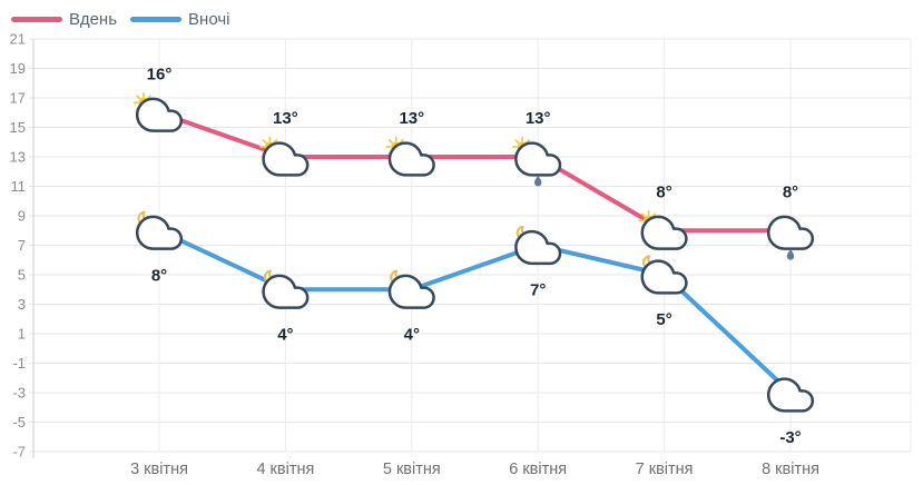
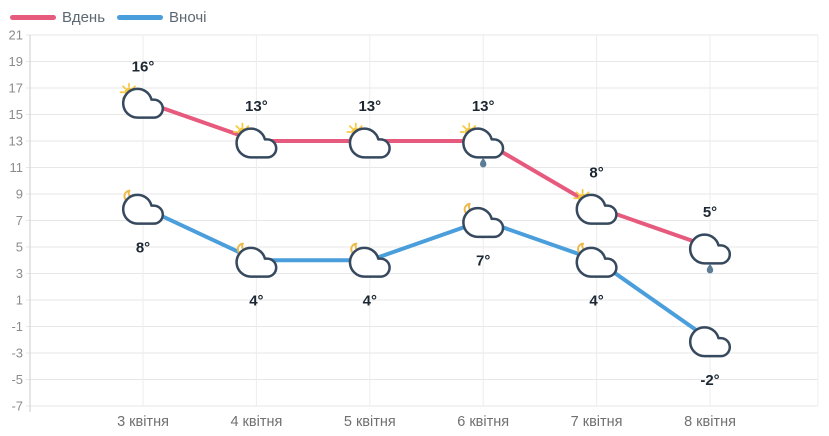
Вночі/7 квітня: 5° -> 4°
Вдень/8 квітня: 8° -> 5°
Вночі/8 квітня: -3° -> -2°
